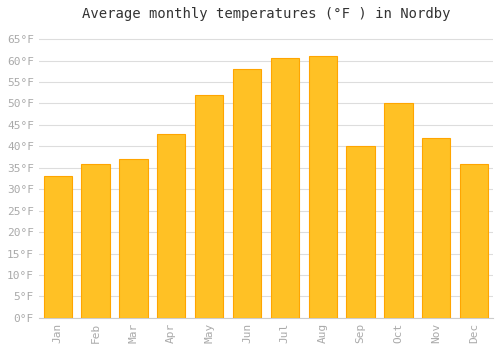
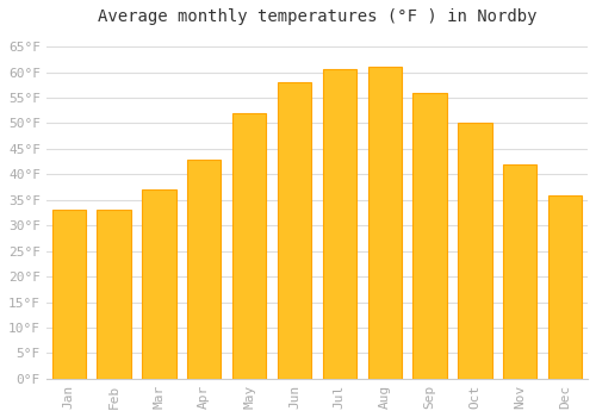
Feb: 36.0°F -> 33.0°F
Sep: 40.0°F -> 56.0°F
